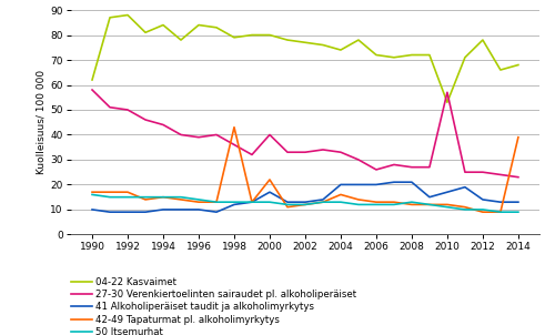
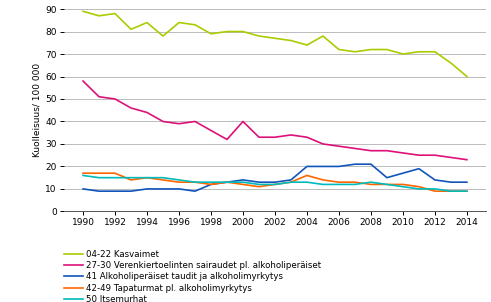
04-22 Kasvaimet/1990: 62 -> 89
42-49 Tapaturmat pl. alkoholimyrkytys/1998: 43 -> 12
41 Alkoholiperäiset taudit ja alkoholimyrkytys/2000: 17 -> 14
42-49 Tapaturmat pl. alkoholimyrkytys/2000: 22 -> 12
27-30 Verenkiertoelinten sairaudet pl. alkoholiperäiset/2006: 26 -> 29
04-22 Kasvaimet/2010: 53 -> 70
27-30 Verenkiertoelinten sairaudet pl. alkoholiperäiset/2010: 57 -> 26
04-22 Kasvaimet/2012: 78 -> 71
04-22 Kasvaimet/2014: 68 -> 60
42-49 Tapaturmat pl. alkoholimyrkytys/2014: 39 -> 9
